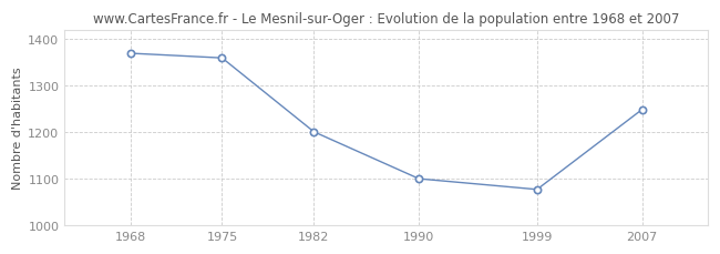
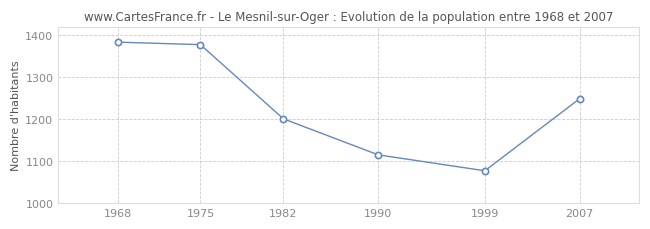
1968: 1370 -> 1384
1975: 1360 -> 1378
1990: 1100 -> 1115
